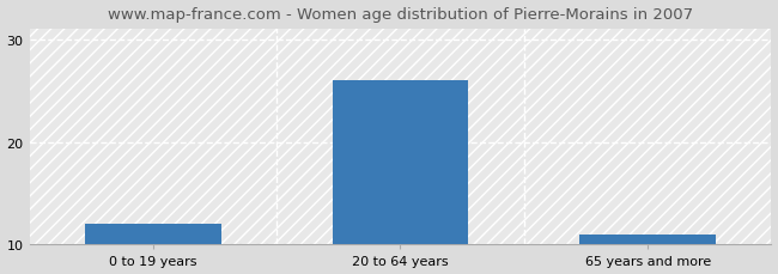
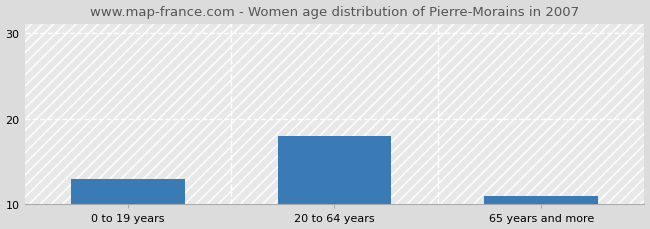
0 to 19 years: 12 -> 13
20 to 64 years: 26 -> 18
